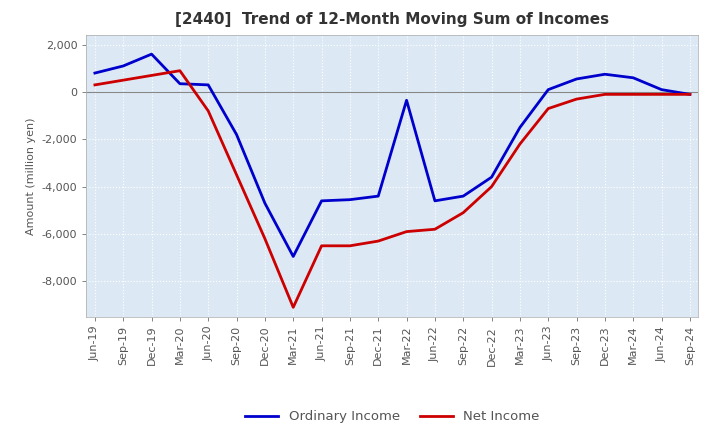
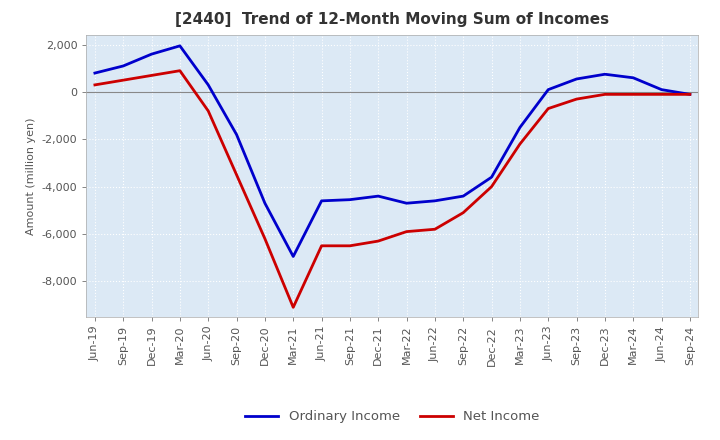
Ordinary Income/Mar-20: 350 -> 1,950
Ordinary Income/Mar-22: -350 -> -4,700
